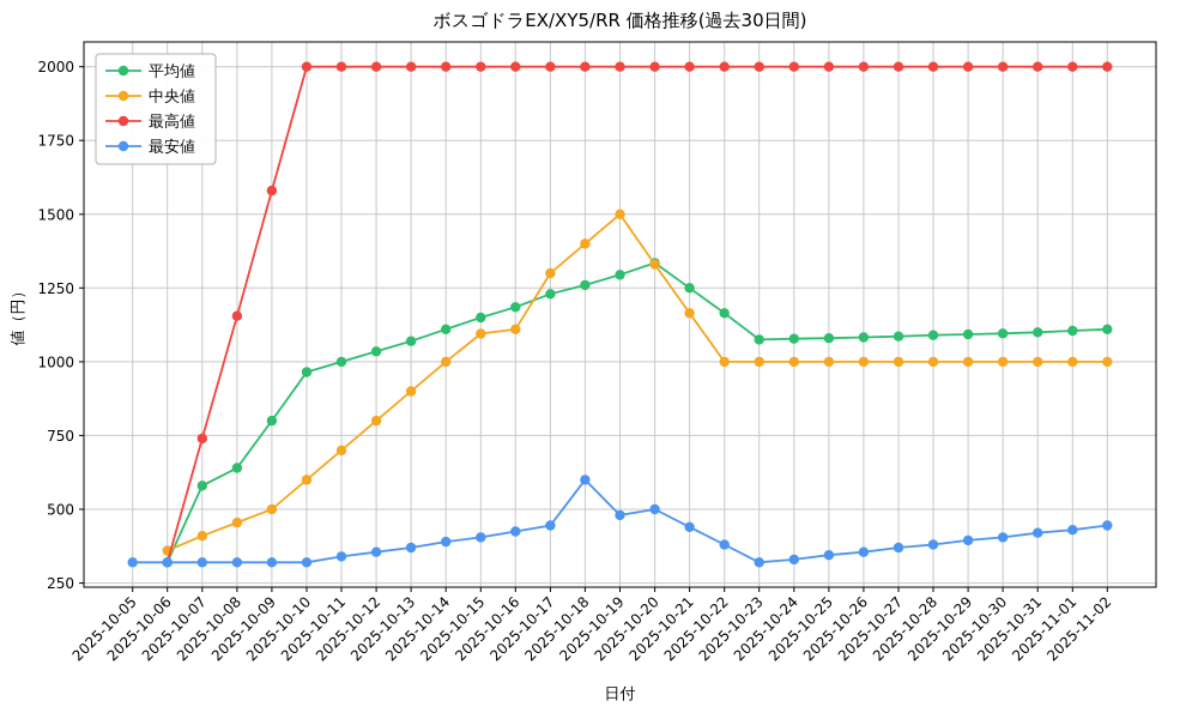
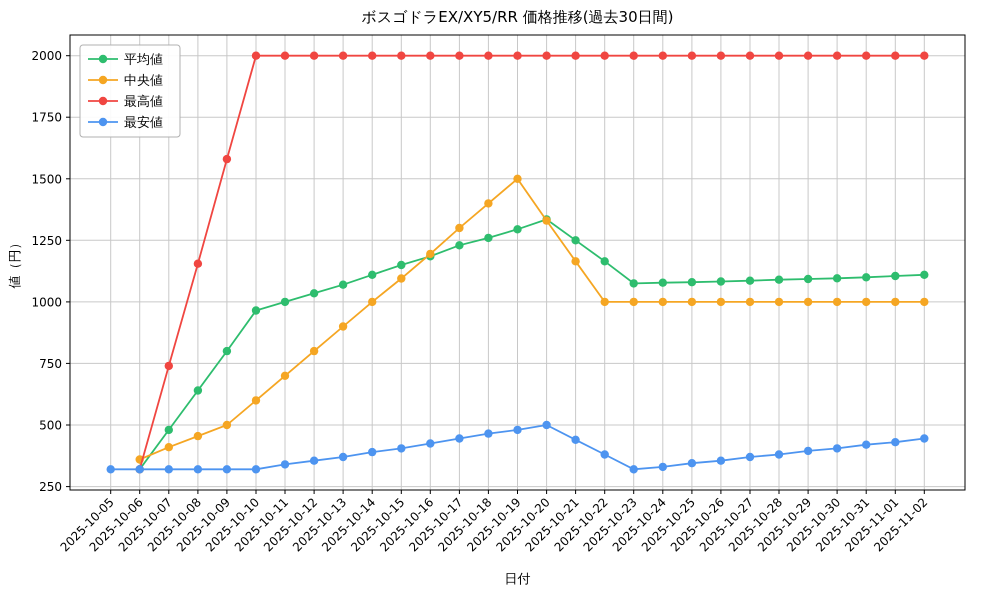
平均値/2025-10-07: 580 -> 480
中央値/2025-10-16: 1110 -> 1200
最安値/2025-10-18: 600 -> 460
